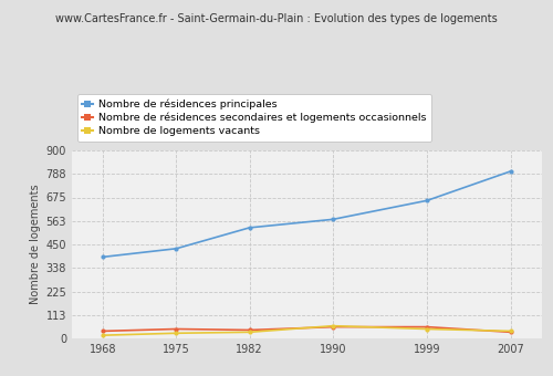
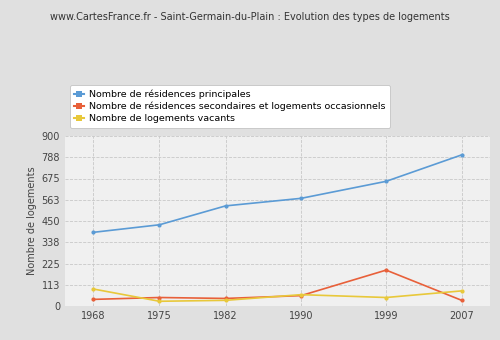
Nombre de logements vacants/1968: 20 -> 90
Nombre de résidences secondaires et logements occasionnels/1999: 60 -> 190
Nombre de logements vacants/2007: 40 -> 80
